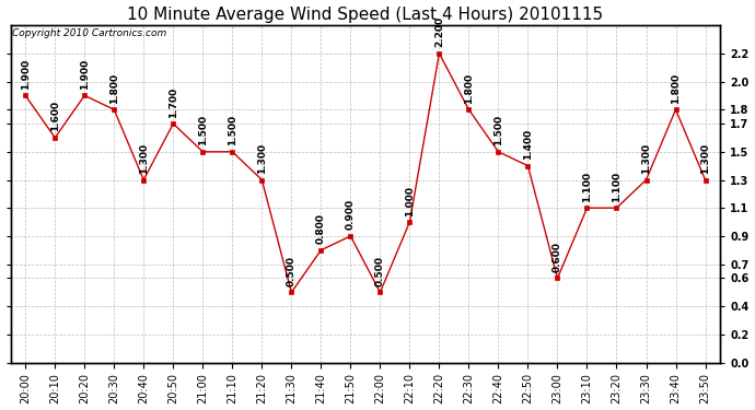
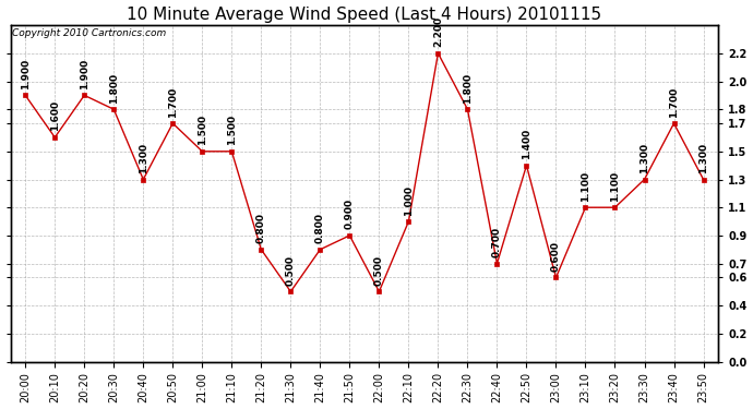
21:20: 1.300 -> 0.800
22:40: 1.500 -> 0.700
23:40: 1.800 -> 1.700
